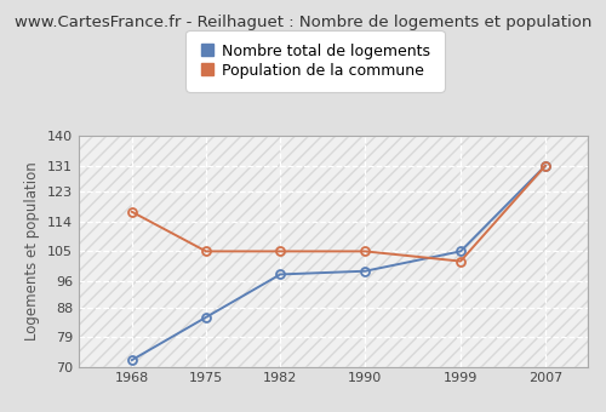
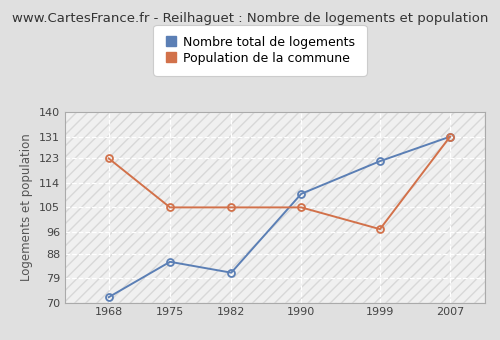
Population de la commune/1968: 117 -> 123
Nombre total de logements/1982: 98 -> 81
Nombre total de logements/1990: 99 -> 110
Nombre total de logements/1999: 105 -> 122
Population de la commune/1999: 102 -> 97
